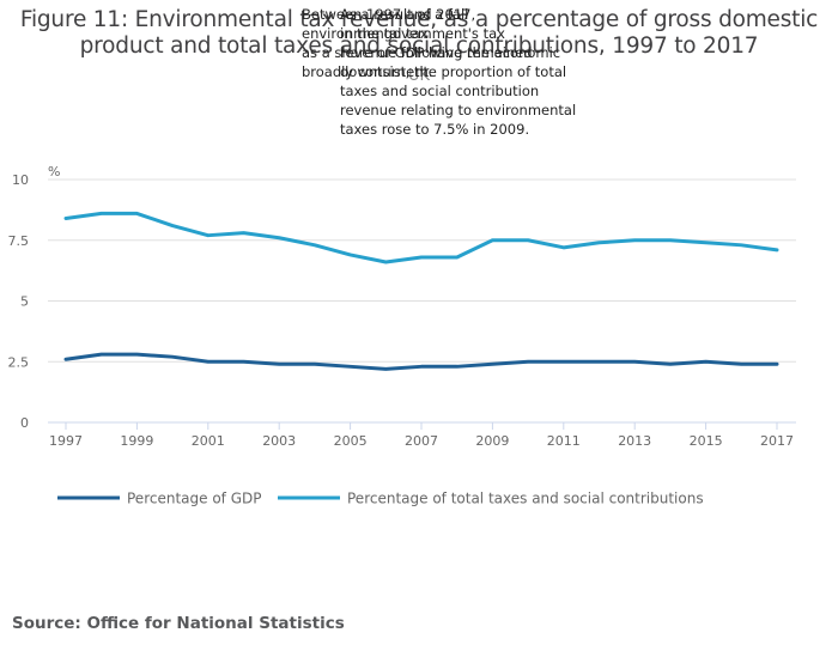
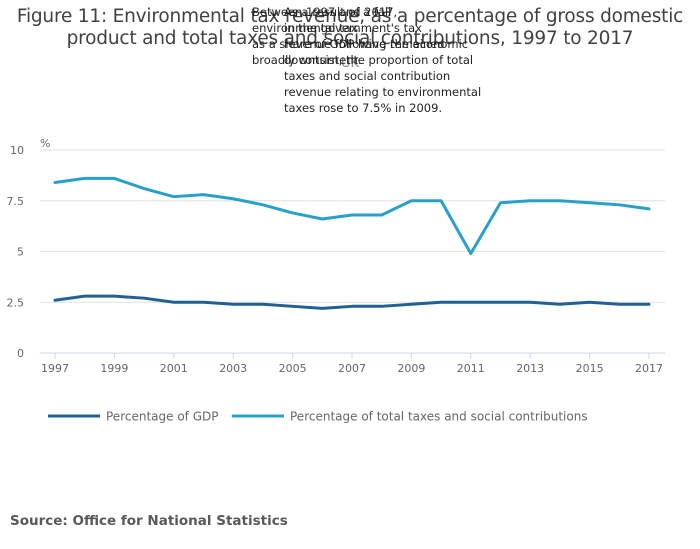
Percentage of total taxes and social contributions/2011: 7.2 -> 4.9
